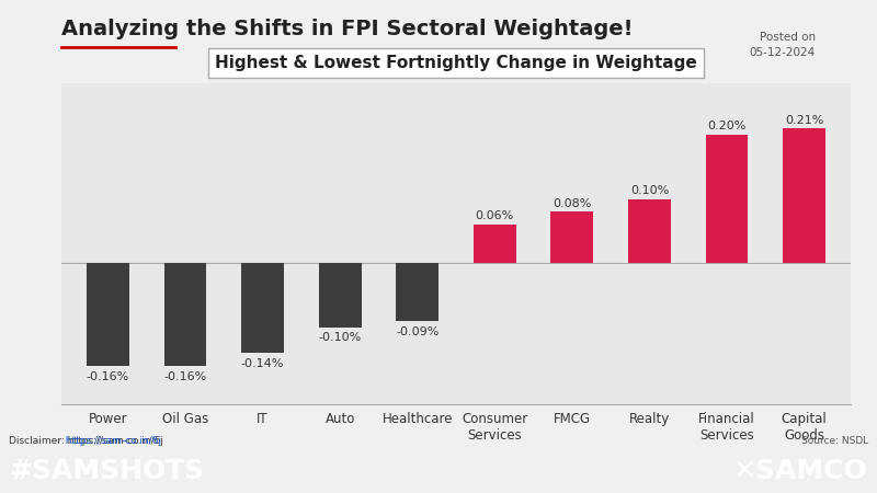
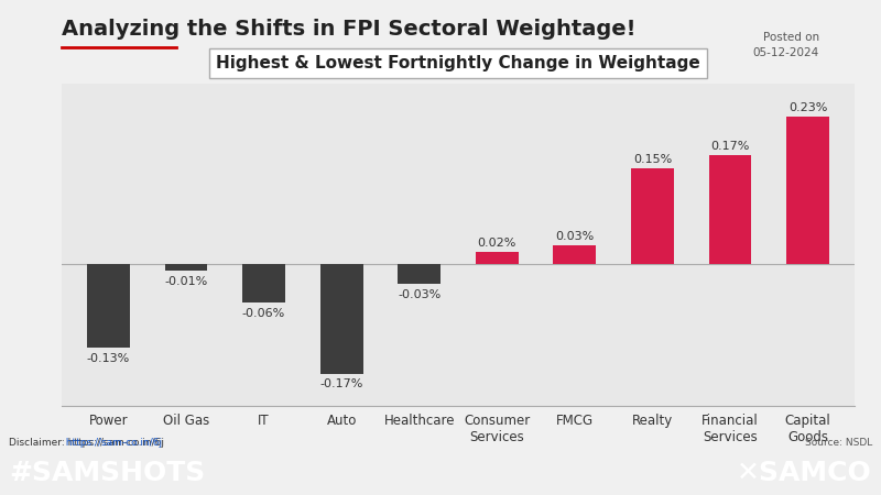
Power: -0.16% -> -0.13%
Oil Gas: -0.16% -> -0.01%
IT: -0.14% -> -0.06%
Auto: -0.10% -> -0.17%
Healthcare: -0.09% -> -0.03%
Consumer Services: 0.06% -> 0.02%
FMCG: 0.08% -> 0.03%
Realty: 0.10% -> 0.15%
Financial Services: 0.20% -> 0.17%
Capital Goods: 0.21% -> 0.23%
